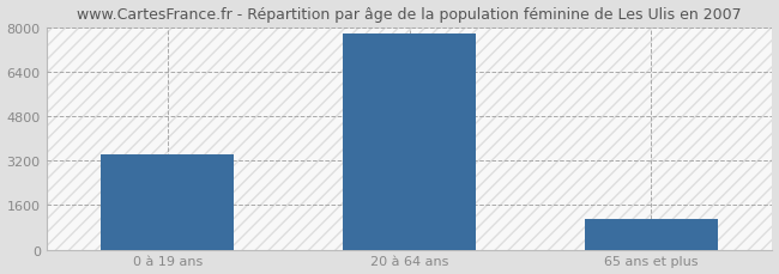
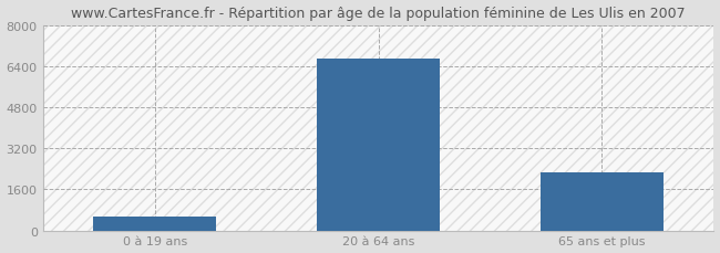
0 à 19 ans: 3450 -> 550
20 à 64 ans: 7800 -> 6700
65 ans et plus: 1100 -> 2250
